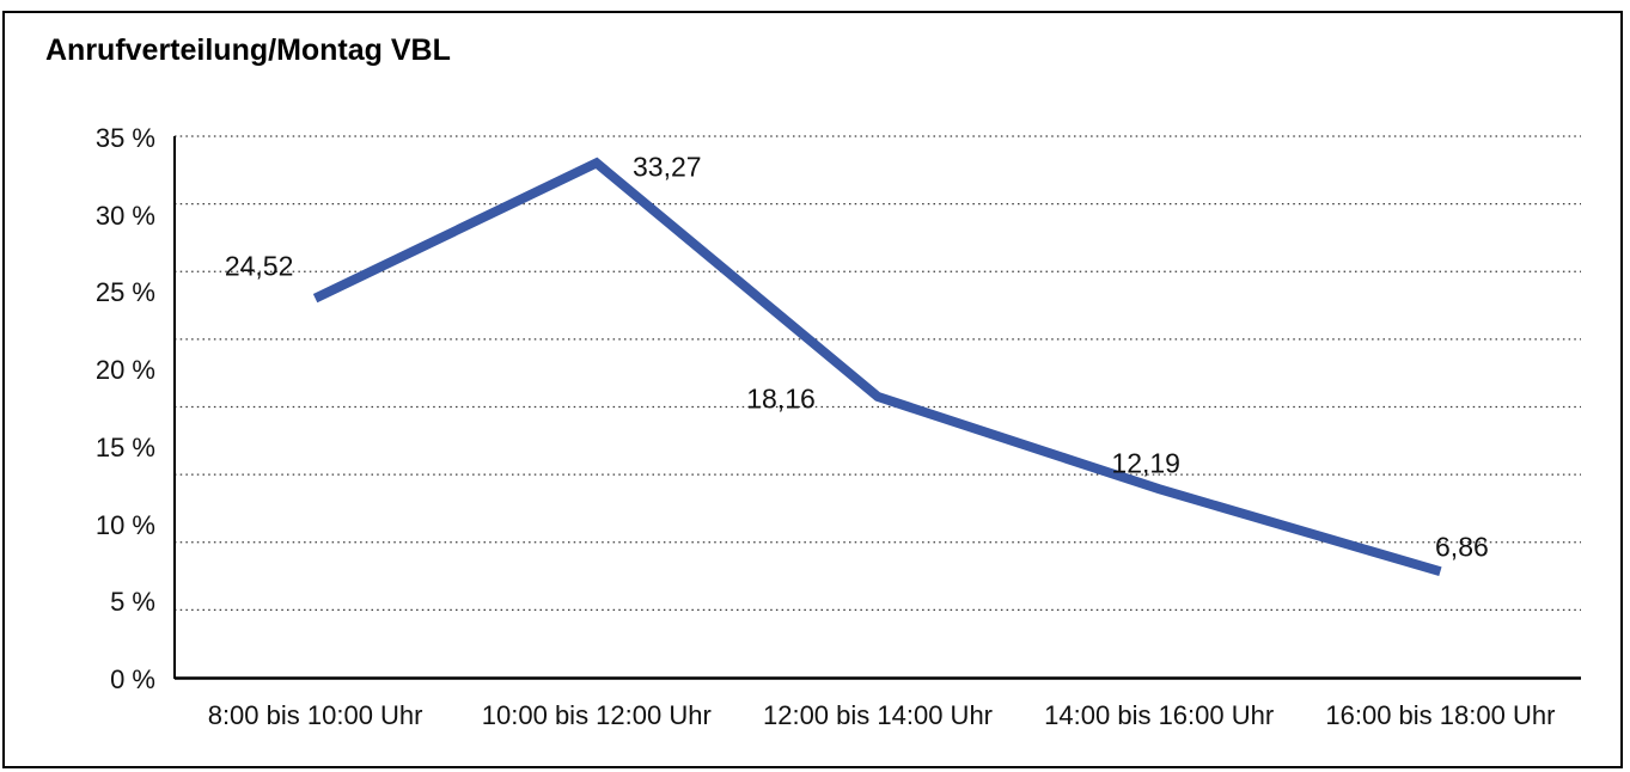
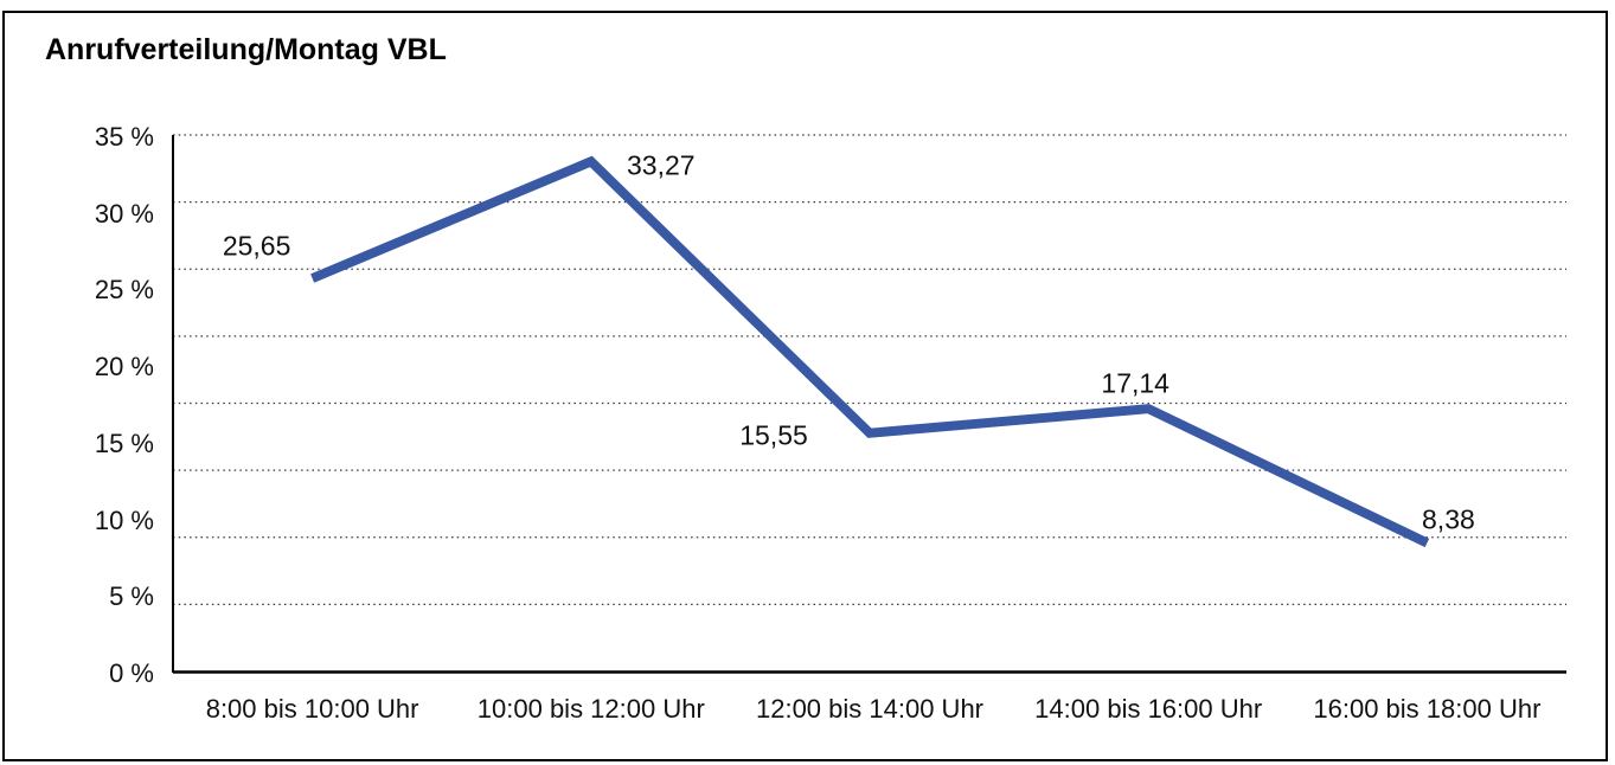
8:00 bis 10:00 Uhr: 24,52 -> 25,65
12:00 bis 14:00 Uhr: 18,16 -> 15,55
14:00 bis 16:00 Uhr: 12,19 -> 17,14
16:00 bis 18:00 Uhr: 6,86 -> 8,38
